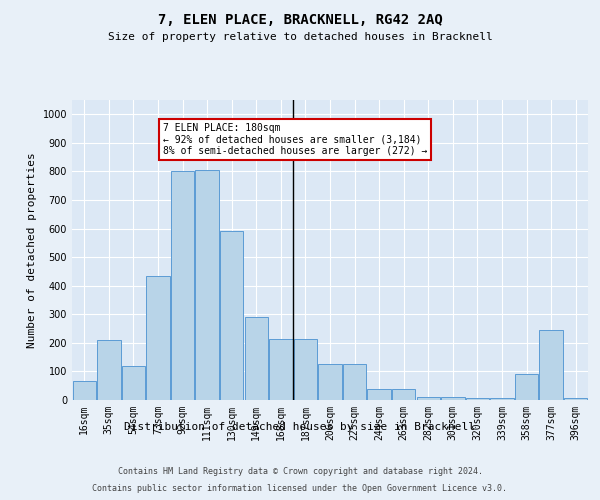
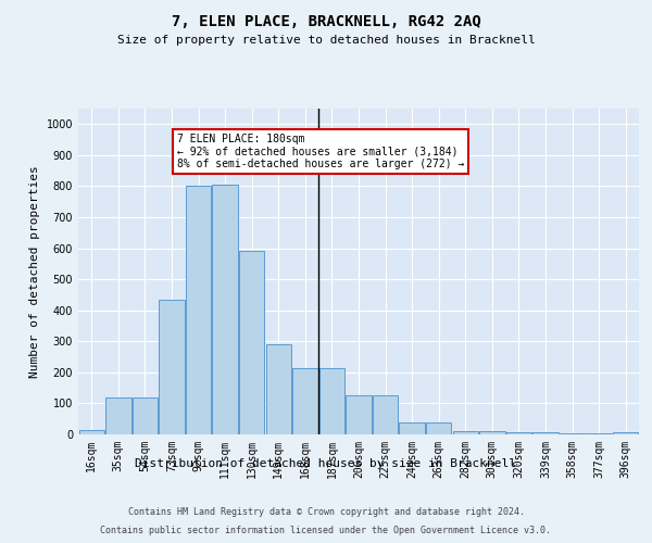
16sqm: 65 -> 15
35sqm: 210 -> 120
358sqm: 90 -> 5
377sqm: 245 -> 5
